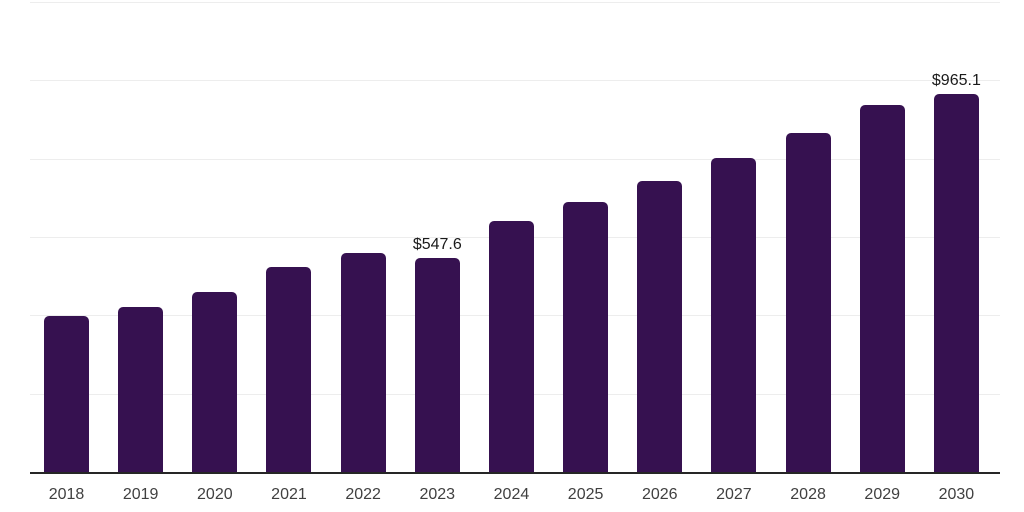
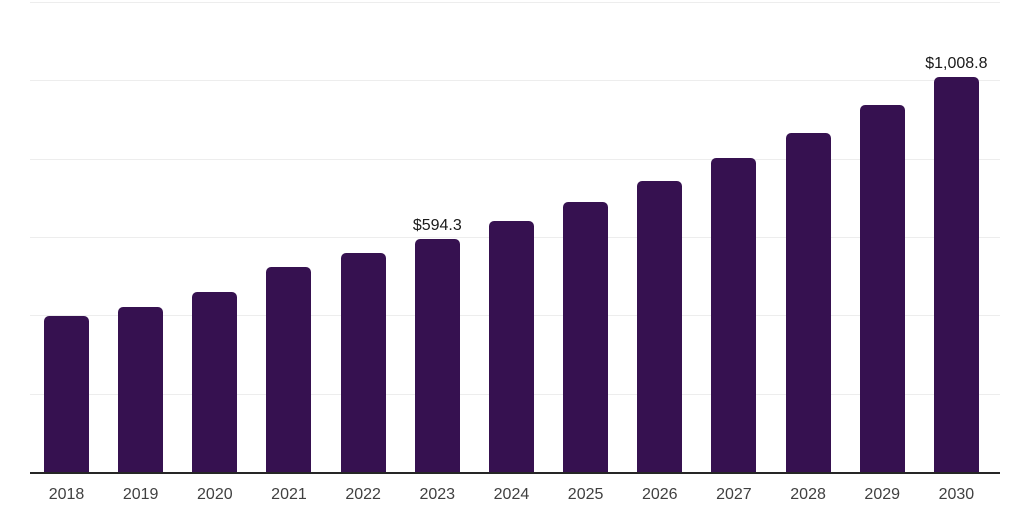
2023: $547.6 -> $594.3
2030: $965.1 -> $1,008.8
